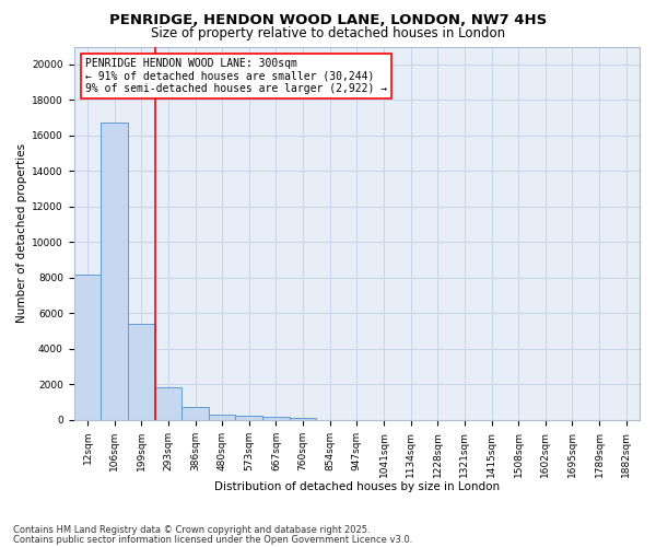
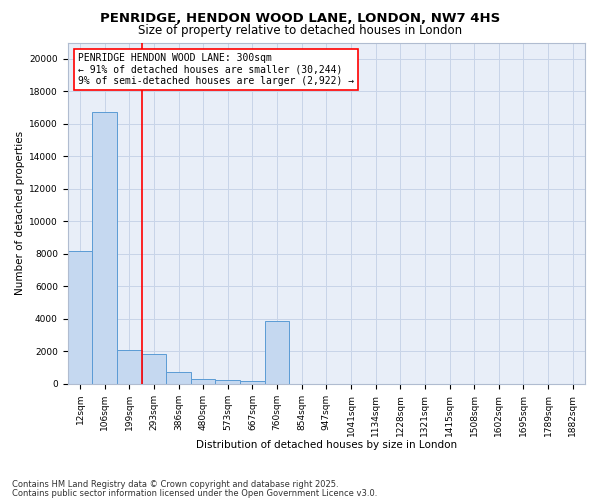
199sqm: 5400 -> 2100
760sqm: 100 -> 3900
